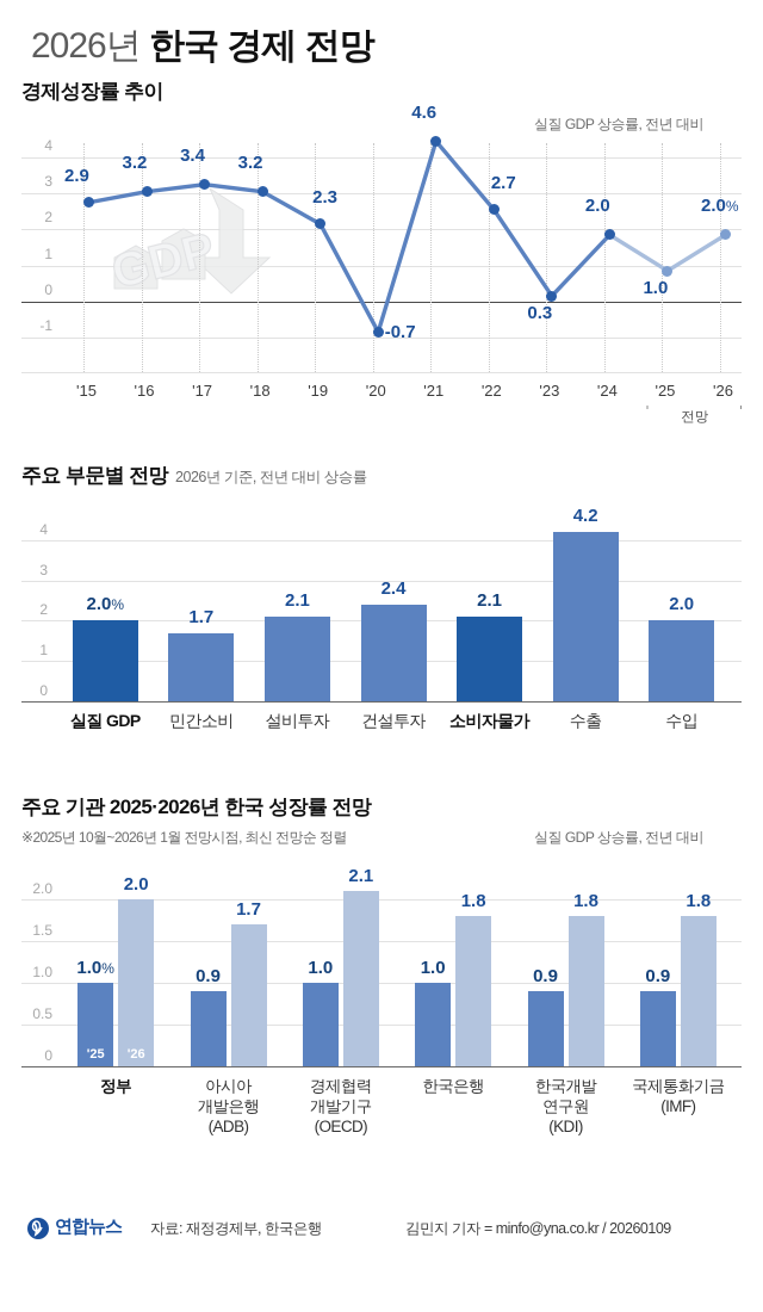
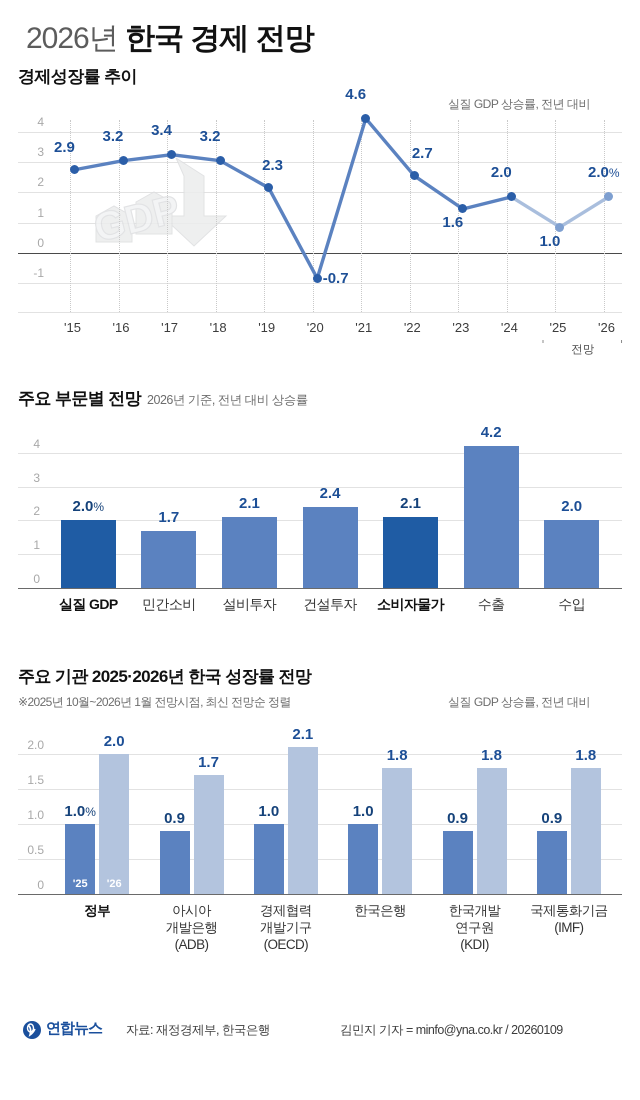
경제성장률 추이/'23: 0.3 -> 1.6
